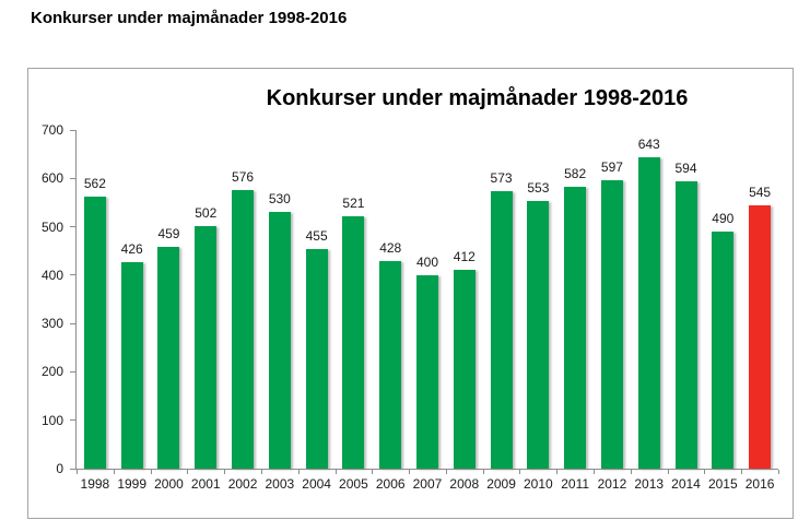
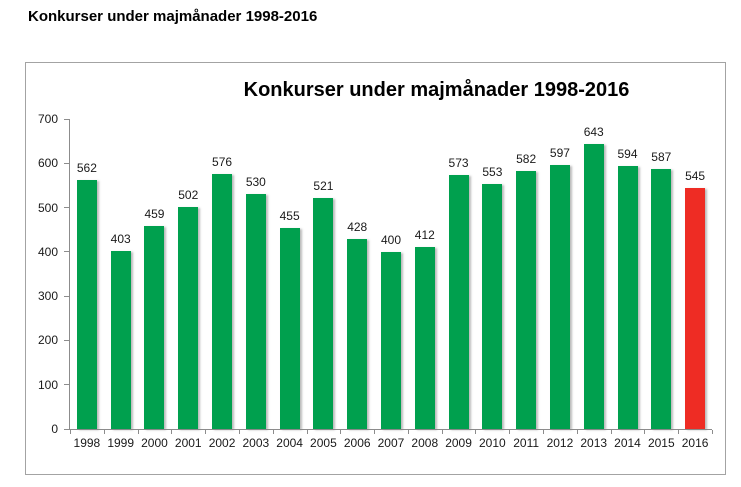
1999: 426 -> 403
2015: 490 -> 587
